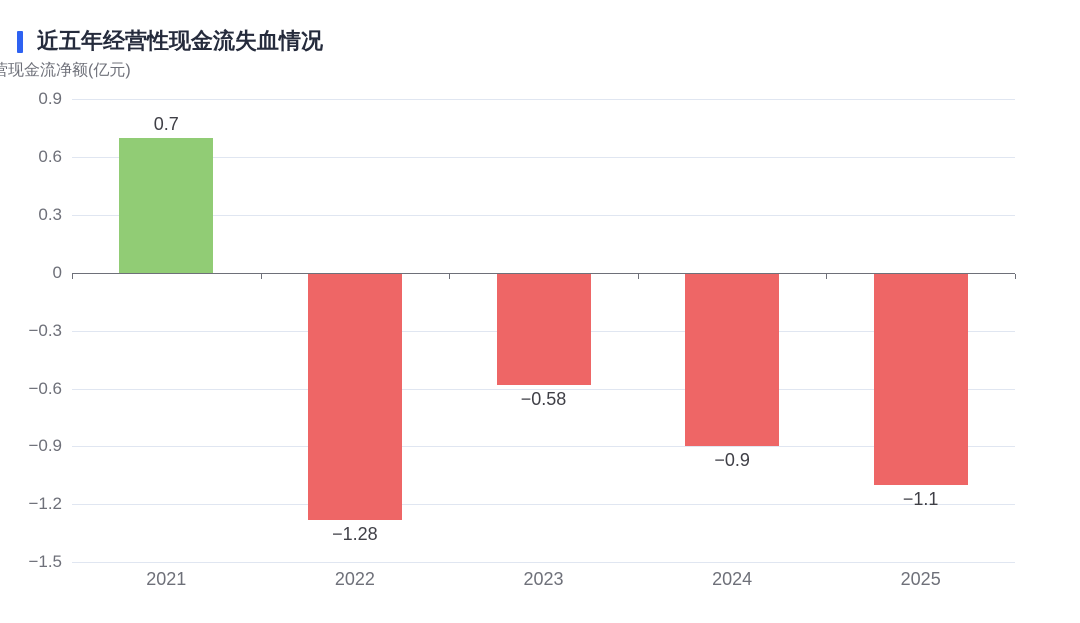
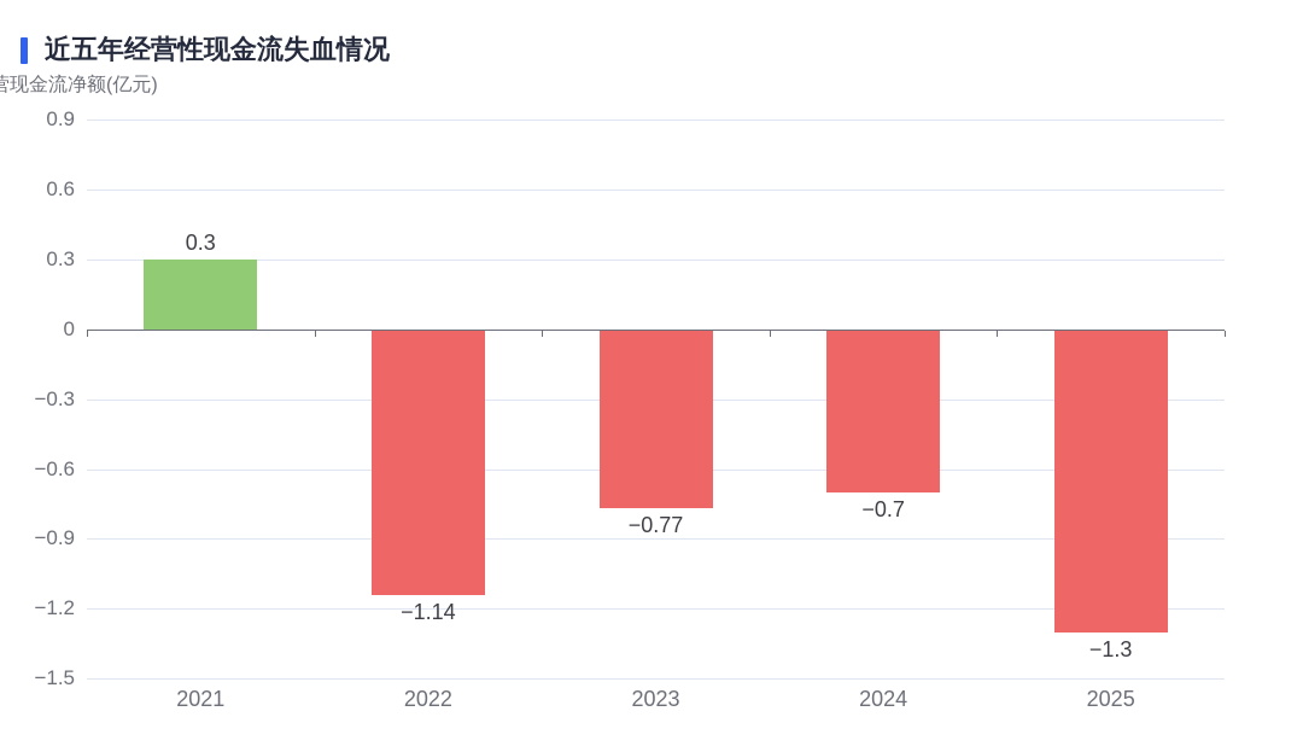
2021: 0.7 -> 0.3
2022: −1.28 -> −1.14
2023: −0.58 -> −0.77
2024: −0.9 -> −0.7
2025: −1.1 -> −1.3
